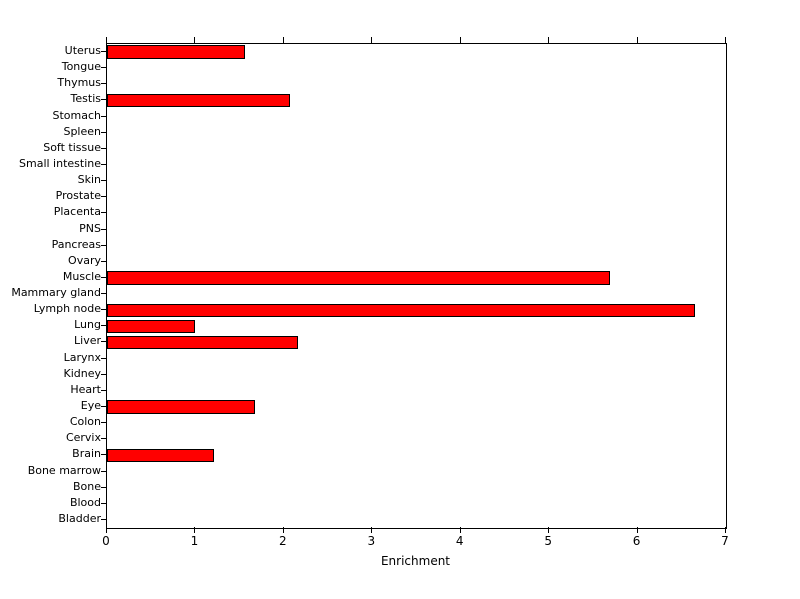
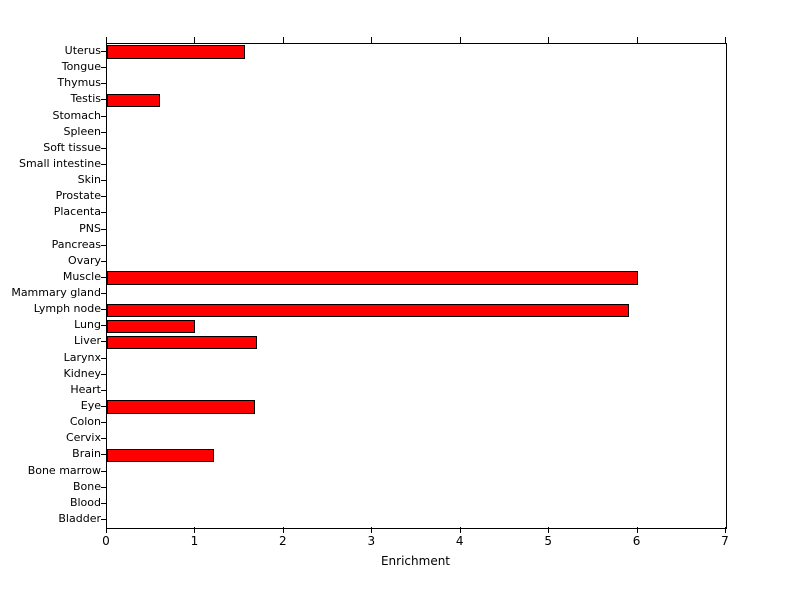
Testis: 2.1 -> 0.6
Muscle: 5.7 -> 6.0
Lymph node: 6.7 -> 5.9
Liver: 2.2 -> 1.7
